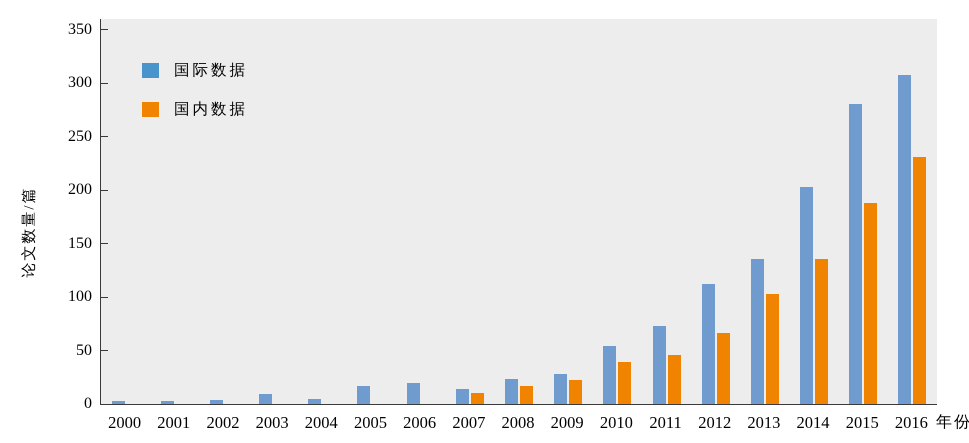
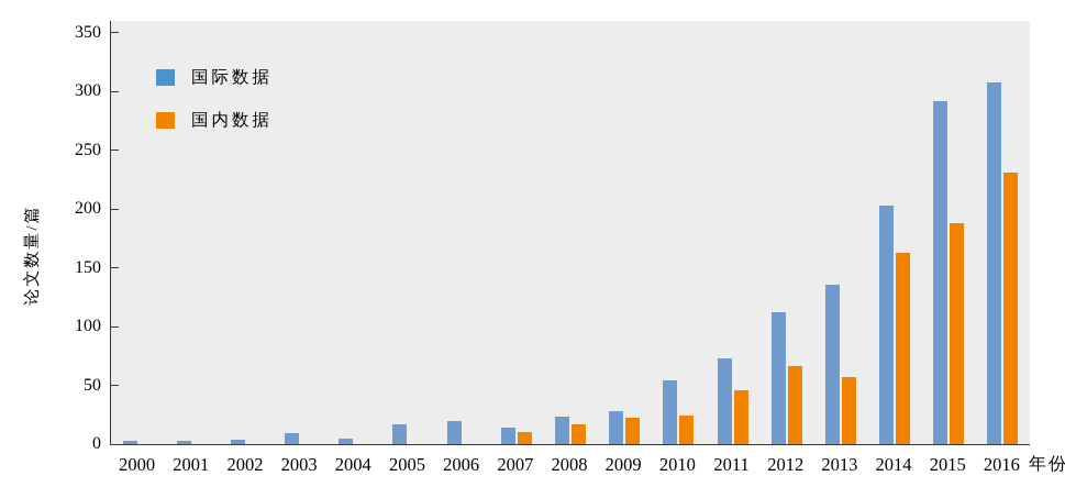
国内数据/2010: 39 -> 24
国内数据/2013: 103 -> 57
国内数据/2014: 136 -> 163
国际数据/2015: 281 -> 292
